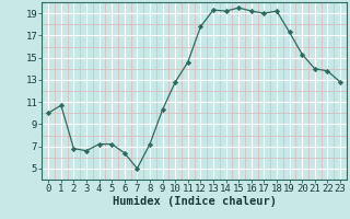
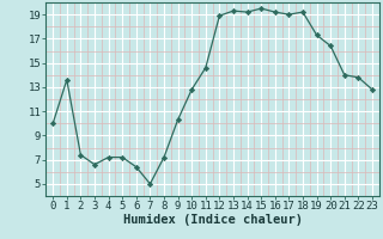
1: 10.7 -> 13.6
2: 6.8 -> 7.4
12: 17.8 -> 18.9
20: 15.3 -> 16.4
